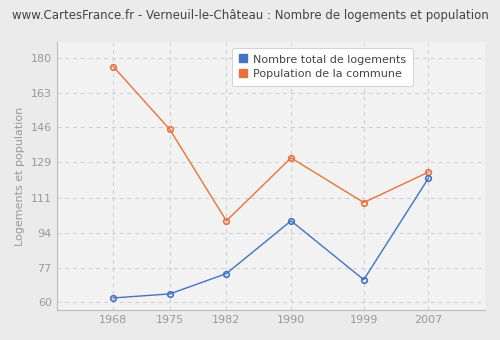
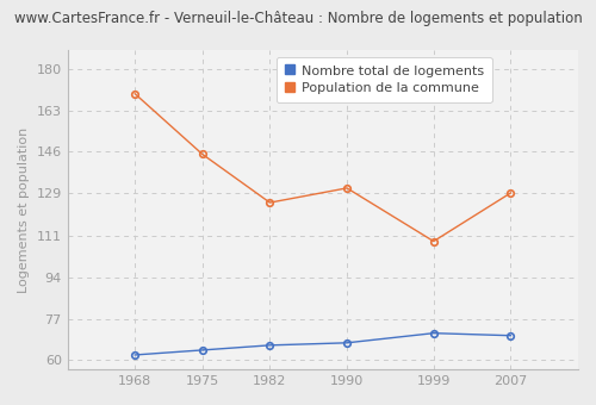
Population de la commune/1968: 176 -> 170
Nombre total de logements/1982: 74 -> 66
Population de la commune/1982: 100 -> 125
Nombre total de logements/1990: 100 -> 67
Nombre total de logements/2007: 121 -> 70
Population de la commune/2007: 124 -> 129
